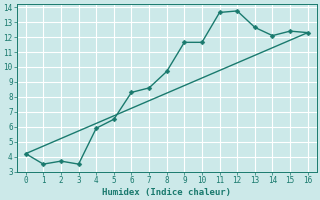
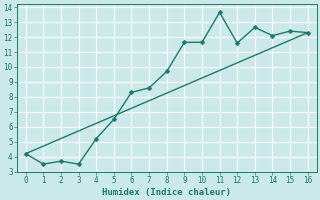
4: 5.9 -> 5.2
12: 13.8 -> 11.6
